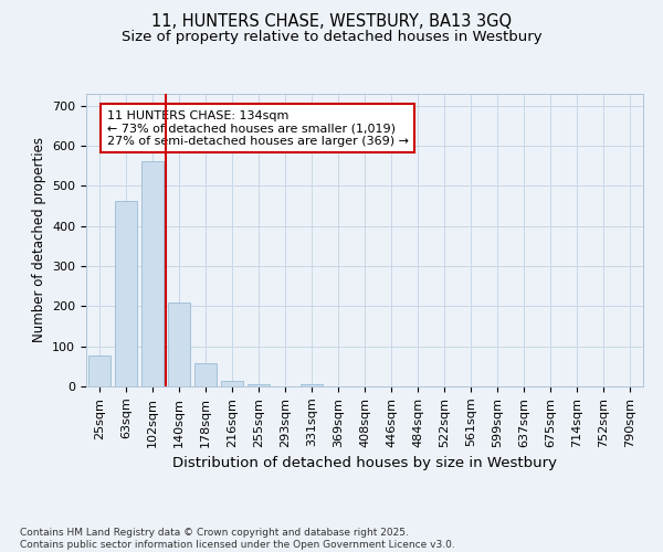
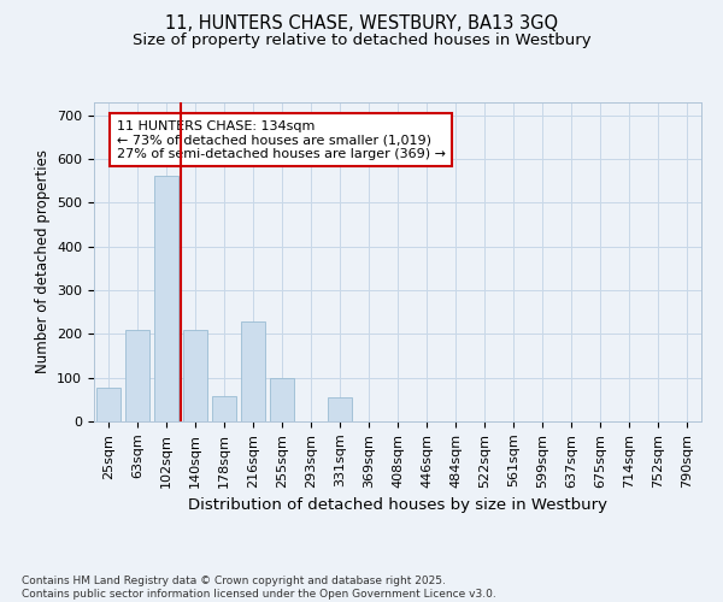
63sqm: 462 -> 210
216sqm: 15 -> 230
255sqm: 6 -> 100
331sqm: 5 -> 55
